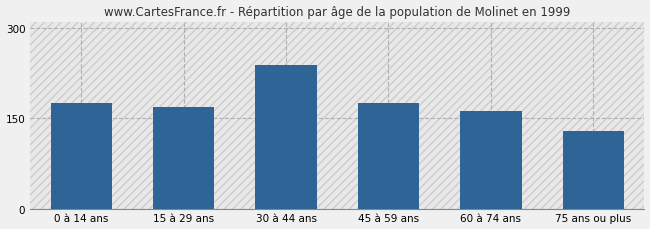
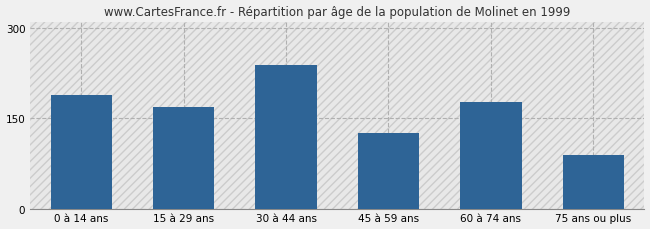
0 à 14 ans: 175 -> 188
45 à 59 ans: 175 -> 126
60 à 74 ans: 161 -> 176
75 ans ou plus: 128 -> 88
